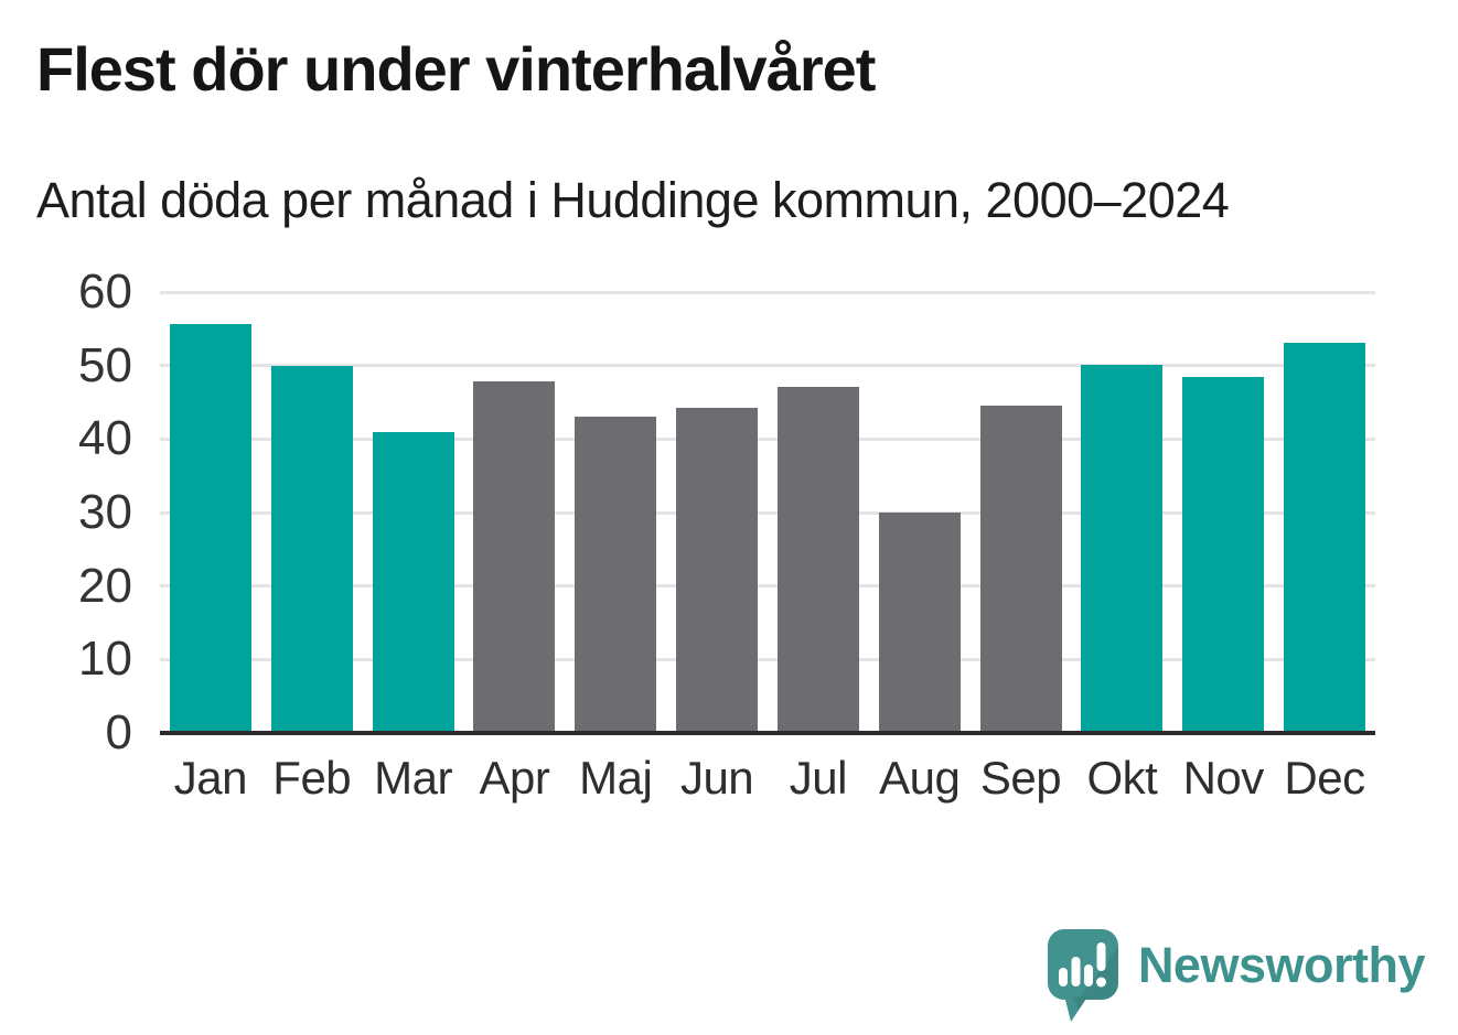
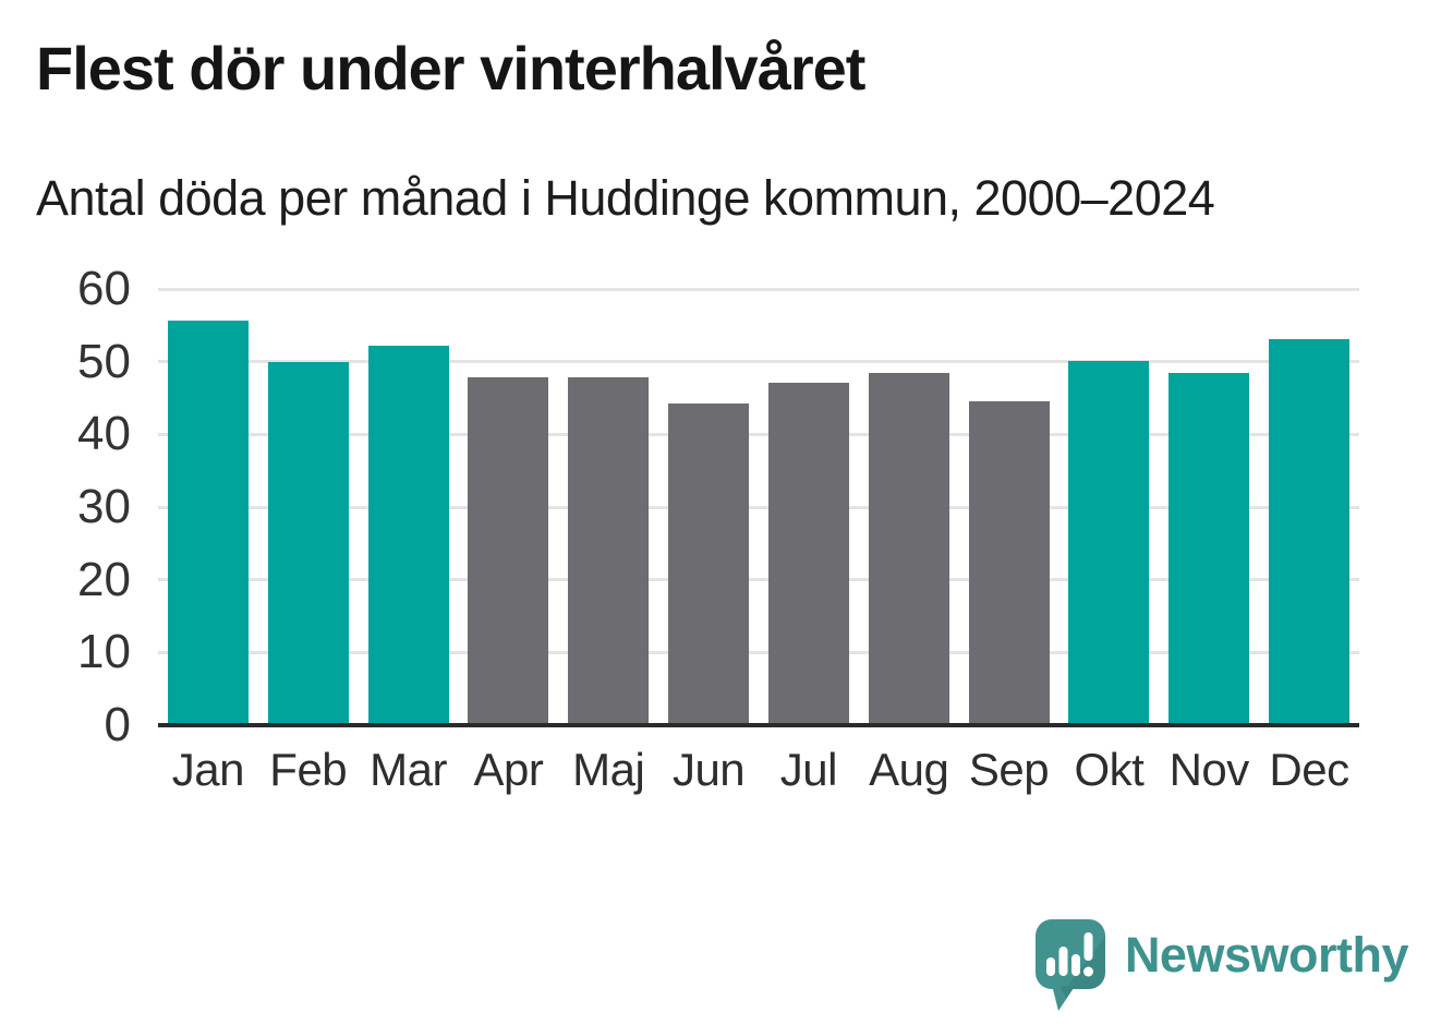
Mar: 41 -> 52
Maj: 43 -> 48
Aug: 30 -> 48
